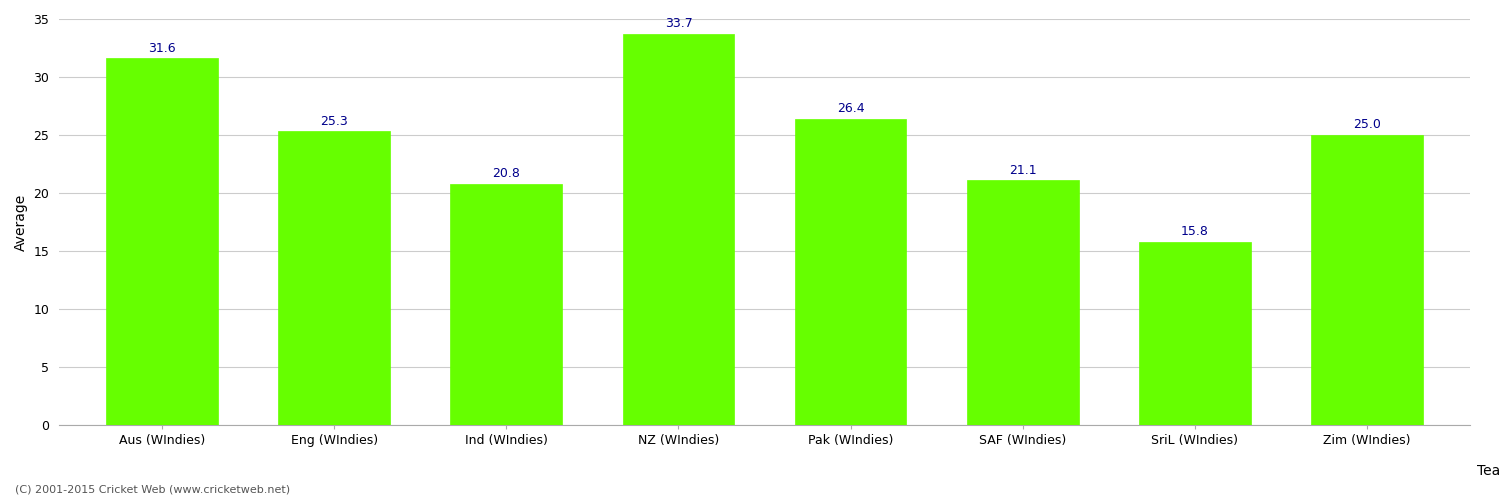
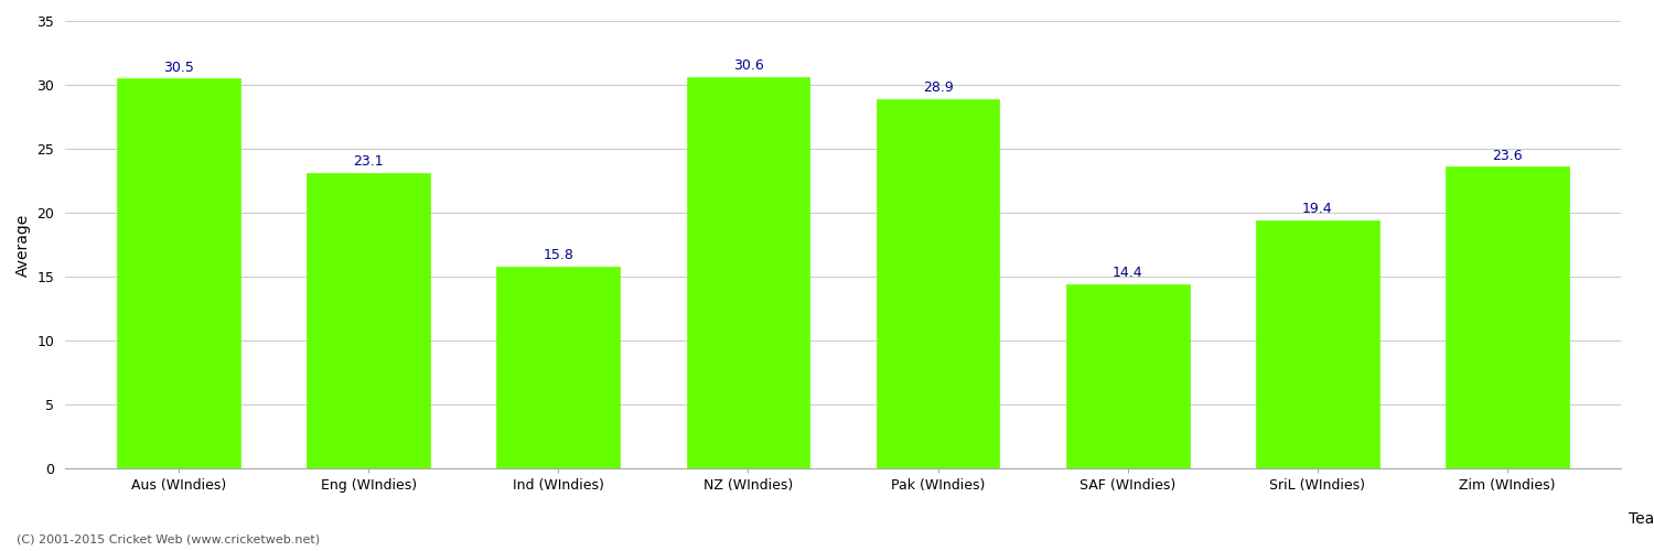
Aus (WIndies): 31.6 -> 30.5
Eng (WIndies): 25.3 -> 23.1
Ind (WIndies): 20.8 -> 15.8
NZ (WIndies): 33.7 -> 30.6
Pak (WIndies): 26.4 -> 28.9
SAF (WIndies): 21.1 -> 14.4
SriL (WIndies): 15.8 -> 19.4
Zim (WIndies): 25.0 -> 23.6
